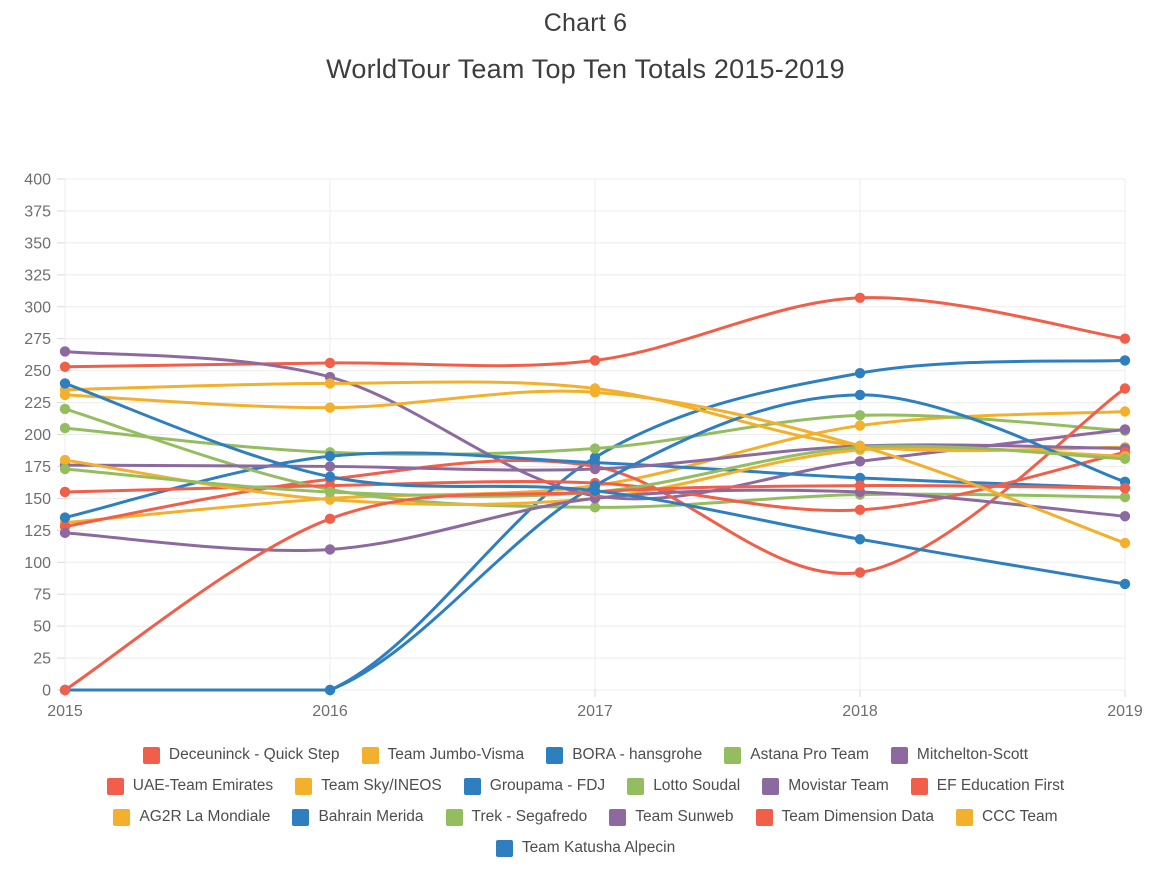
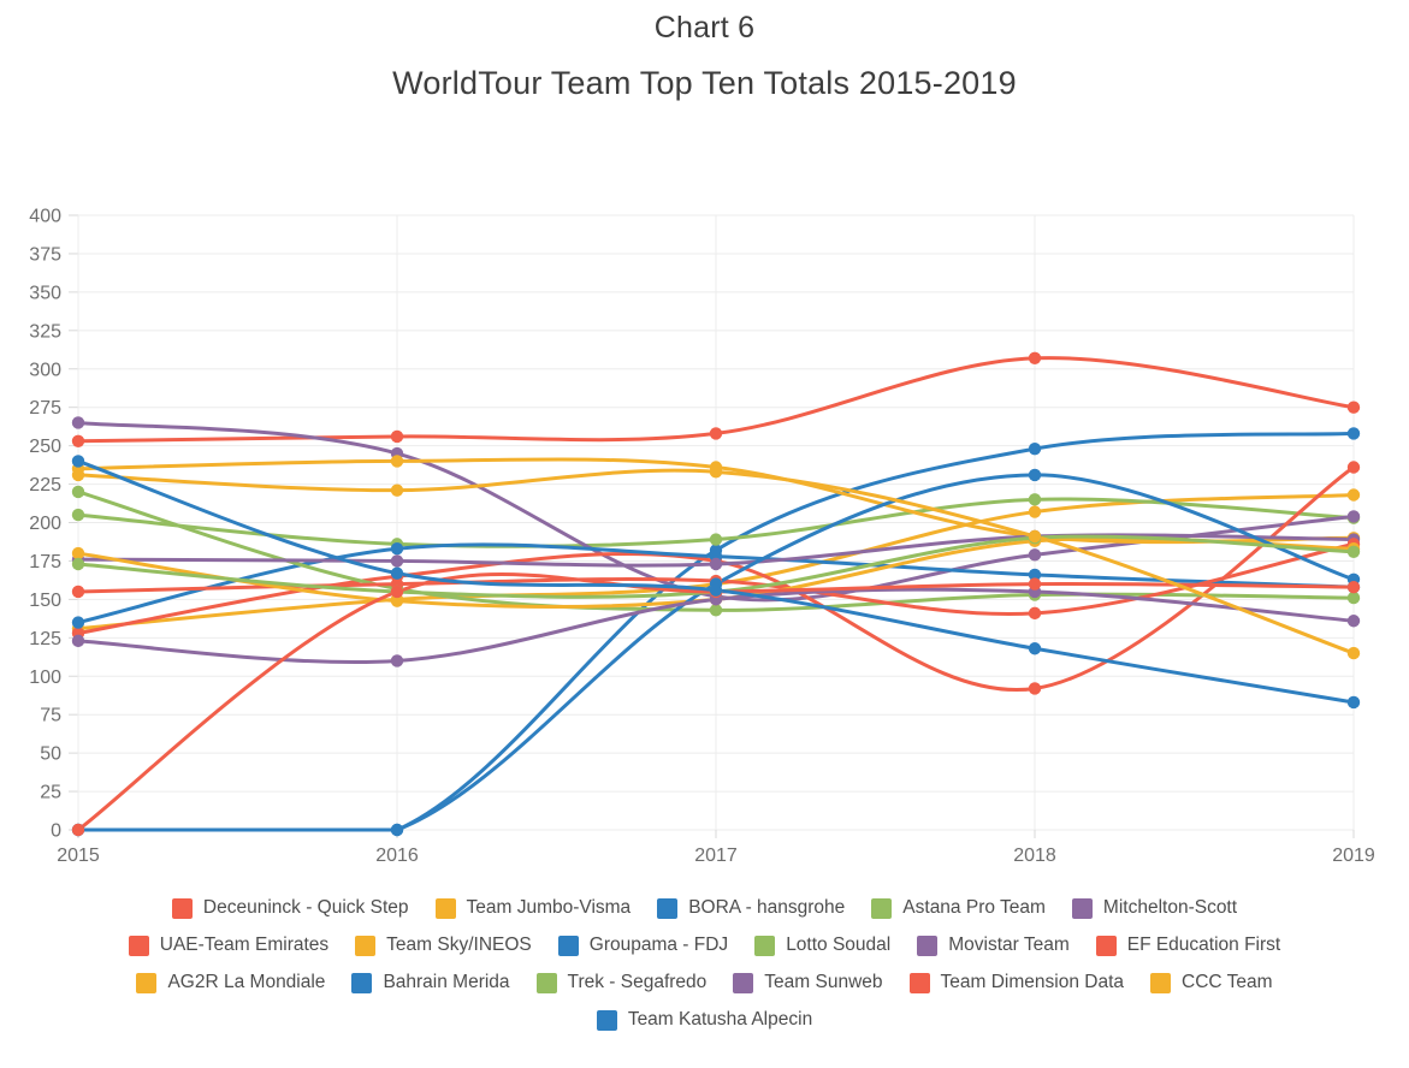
Team Dimension Data/2016: 134 -> 155
